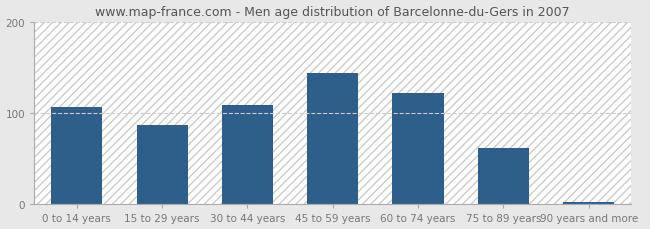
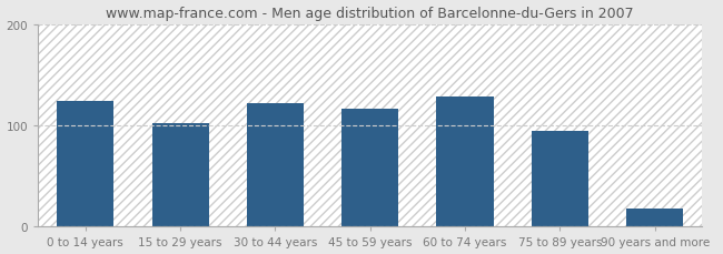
0 to 14 years: 106 -> 124
15 to 29 years: 87 -> 102
30 to 44 years: 109 -> 122
45 to 59 years: 144 -> 116
60 to 74 years: 122 -> 128
75 to 89 years: 62 -> 94
90 years and more: 3 -> 18
